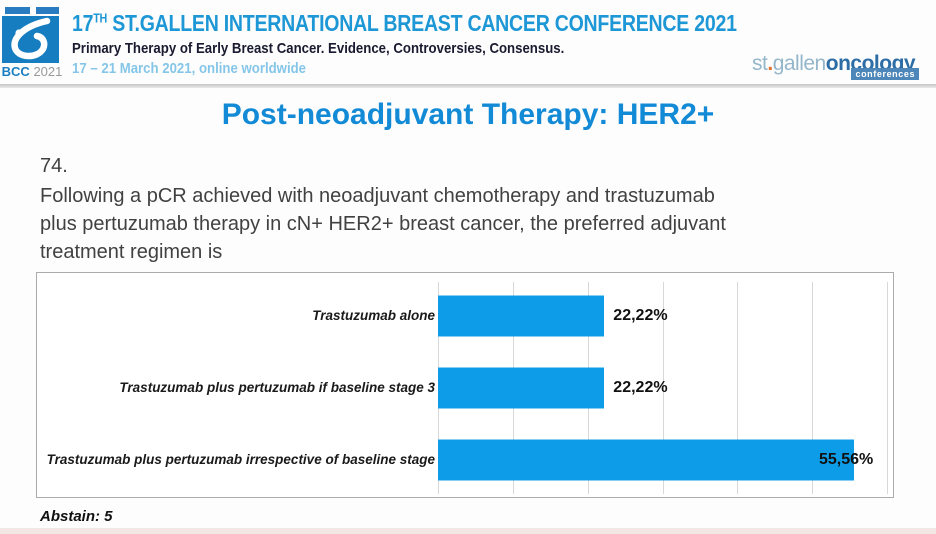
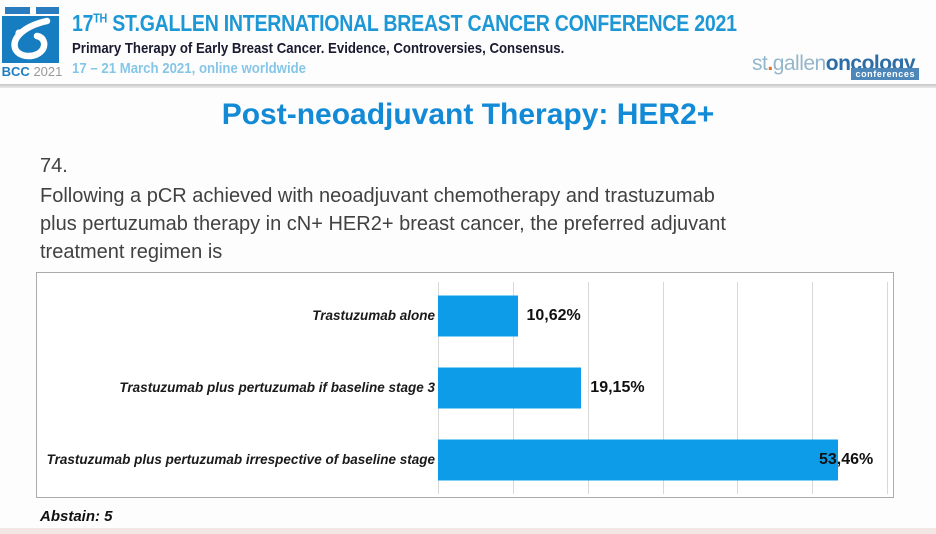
Trastuzumab alone: 22,22% -> 10,62%
Trastuzumab plus pertuzumab if baseline stage 3: 22,22% -> 19,15%
Trastuzumab plus pertuzumab irrespective of baseline stage: 55,56% -> 53,46%
